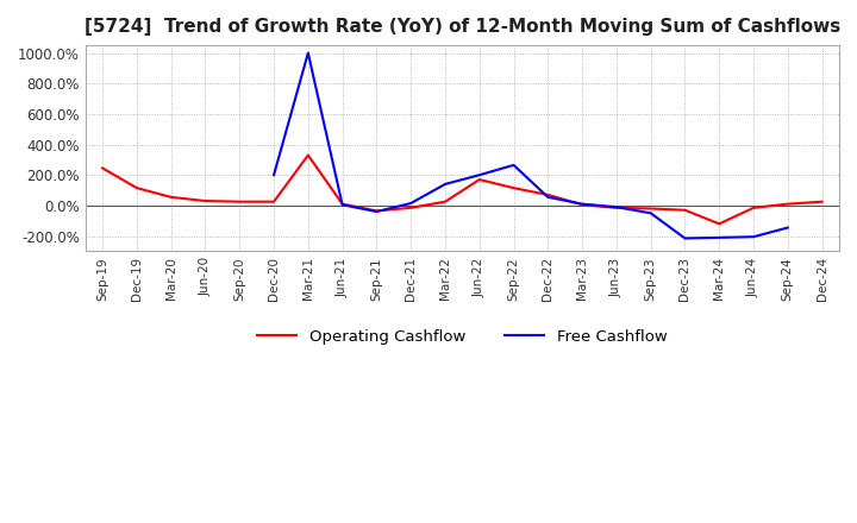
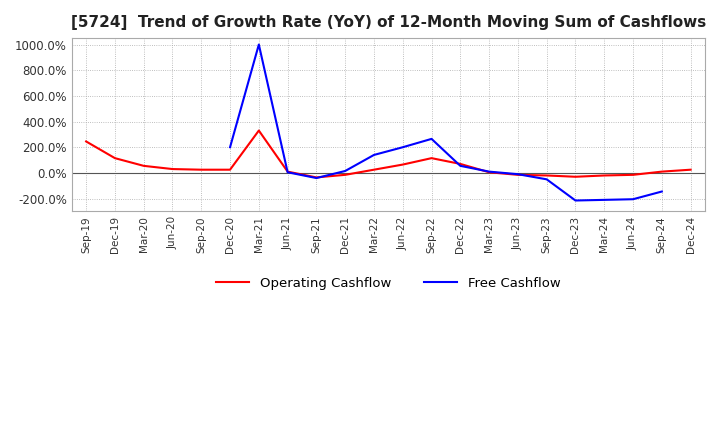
Operating Cashflow/Jun-22: 170% -> 60%
Operating Cashflow/Mar-24: -120% -> -20%
